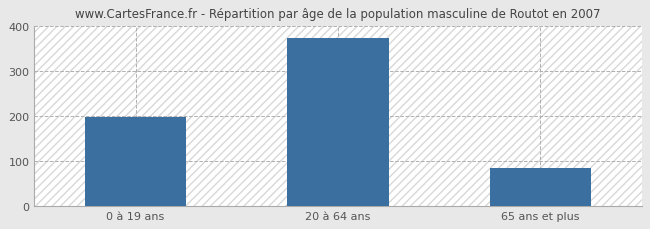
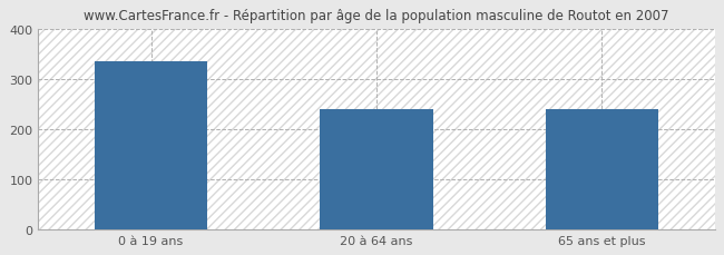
0 à 19 ans: 197 -> 335
20 à 64 ans: 373 -> 240
65 ans et plus: 85 -> 240
